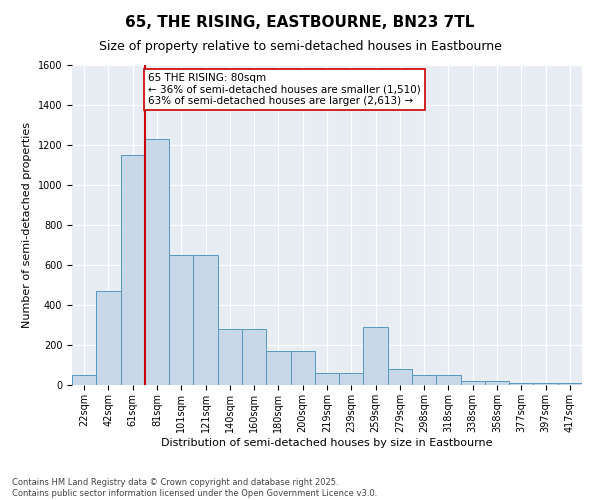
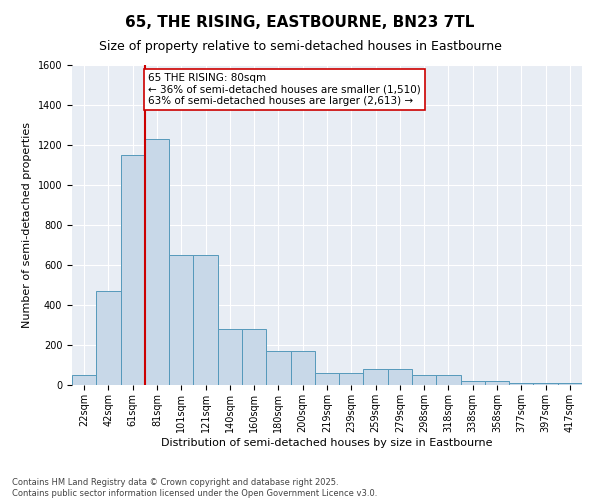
259sqm: 290 -> 80
